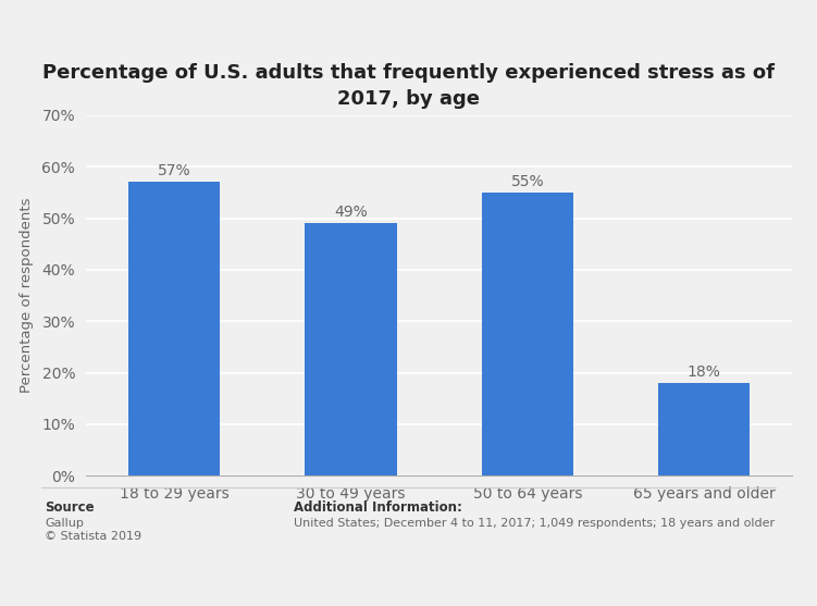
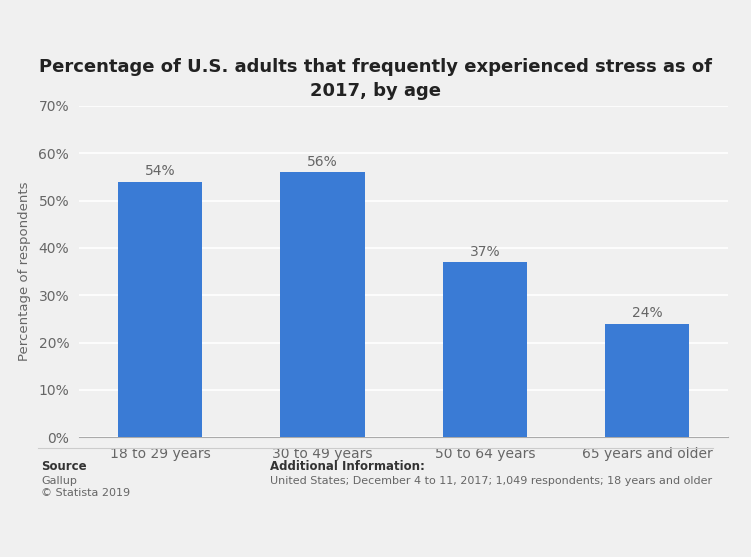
18 to 29 years: 57% -> 54%
30 to 49 years: 49% -> 56%
50 to 64 years: 55% -> 37%
65 years and older: 18% -> 24%
